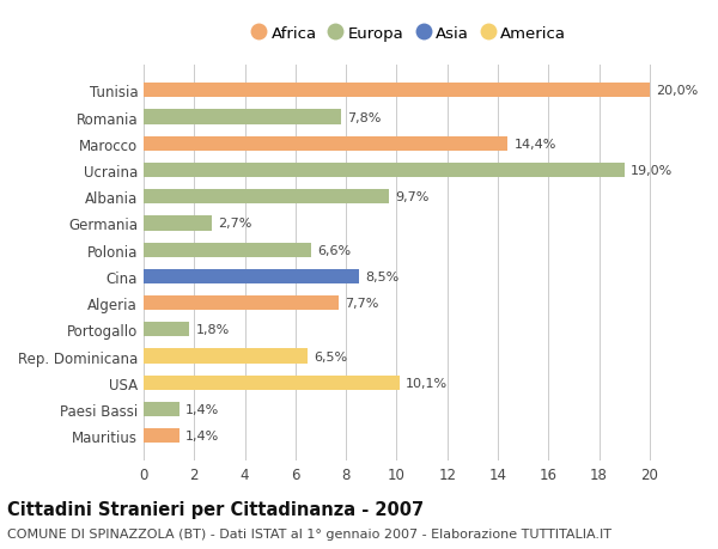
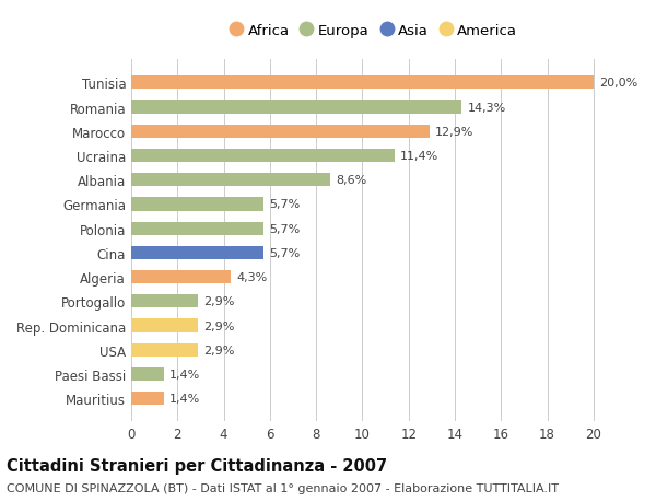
Romania: 7,8% -> 14,3%
Marocco: 14,4% -> 12,9%
Ucraina: 19,0% -> 11,4%
Albania: 9,7% -> 8,6%
Germania: 2,7% -> 5,7%
Polonia: 6,6% -> 5,7%
Cina: 8,5% -> 5,7%
Algeria: 7,7% -> 4,3%
Portogallo: 1,8% -> 2,9%
Rep. Dominicana: 6,5% -> 2,9%
USA: 10,1% -> 2,9%
